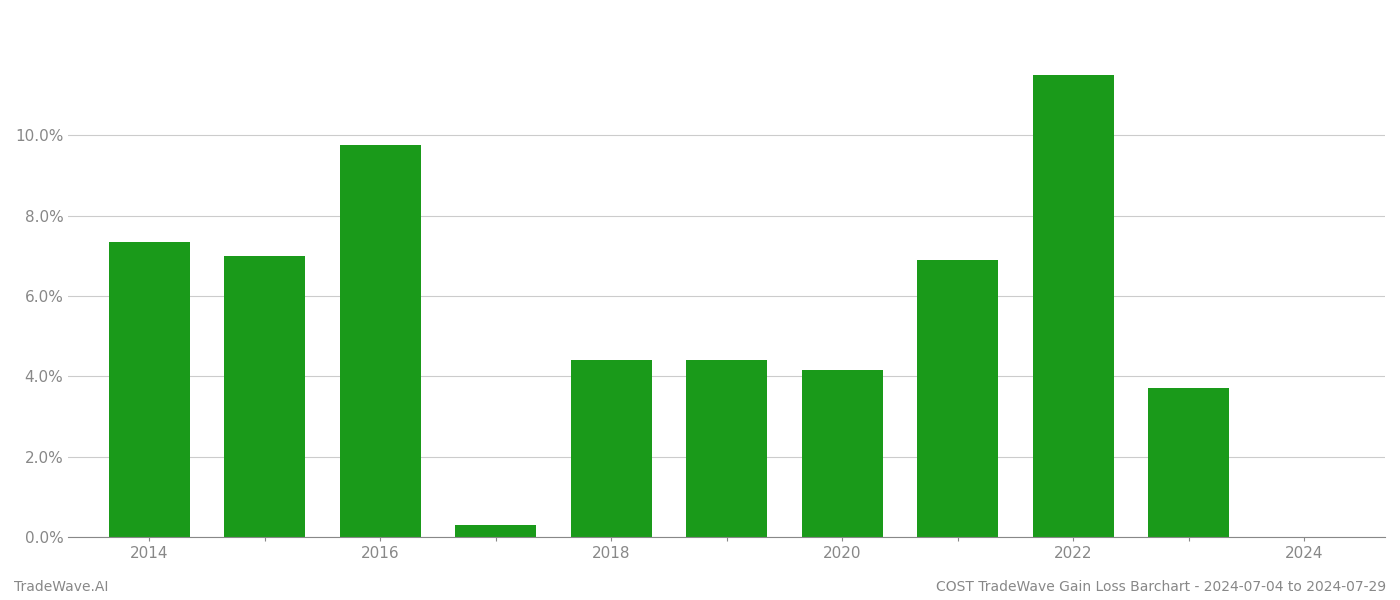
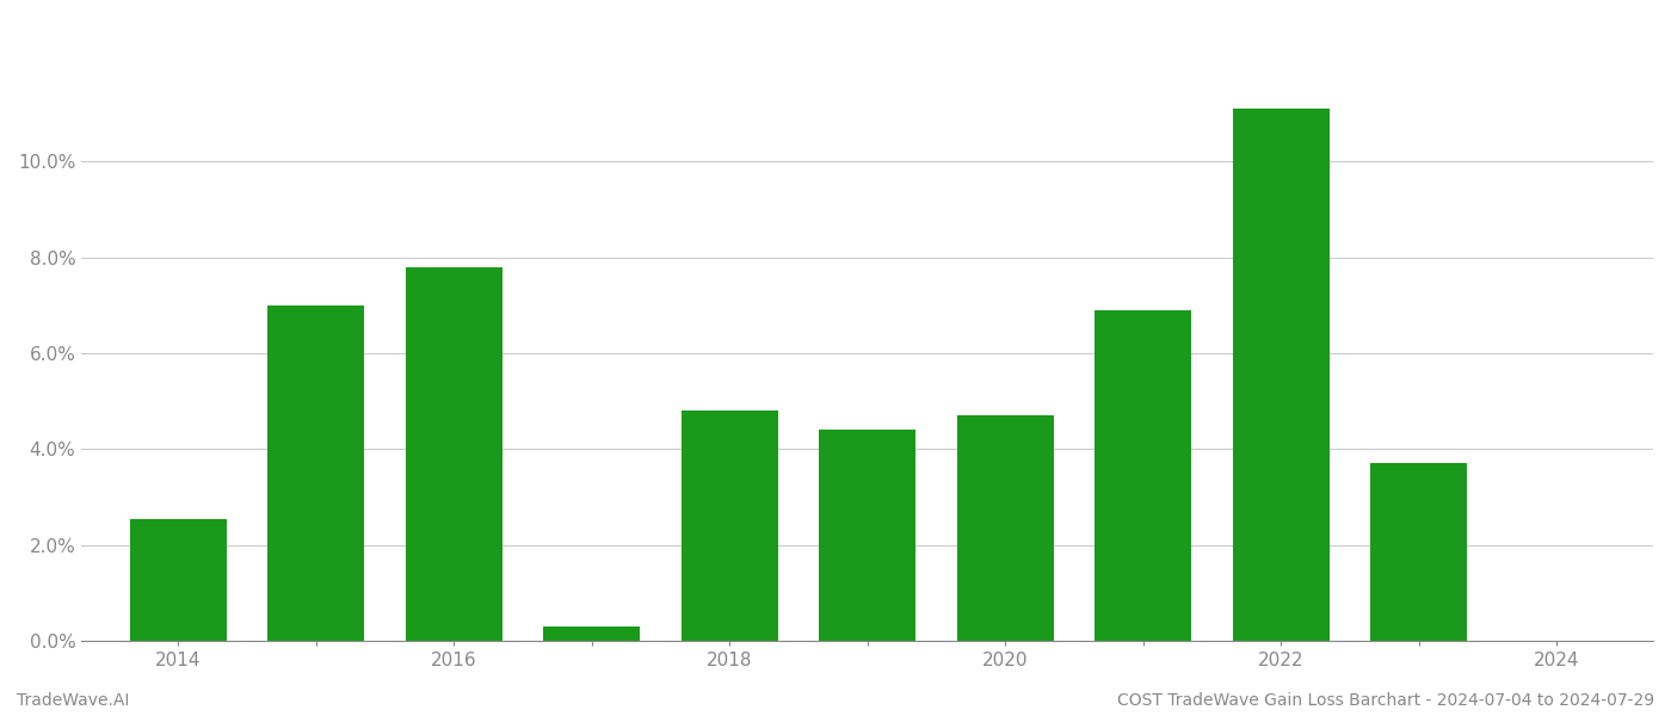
2014: 7.35% -> 2.55%
2016: 9.75% -> 7.80%
2018: 4.40% -> 4.80%
2020: 4.15% -> 4.70%
2022: 11.50% -> 11.10%
